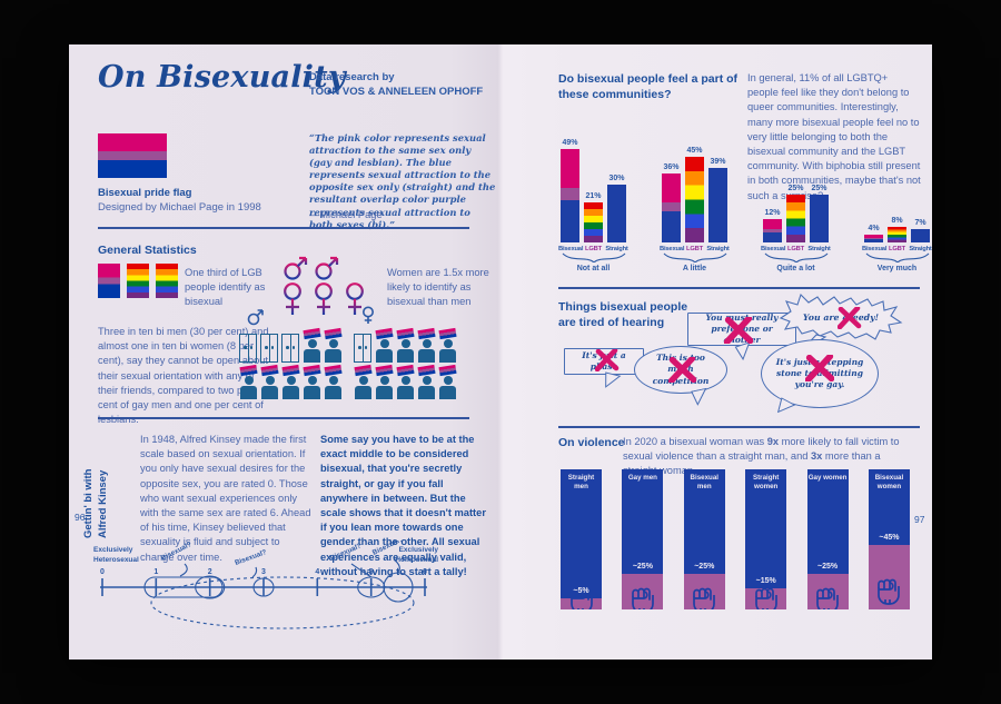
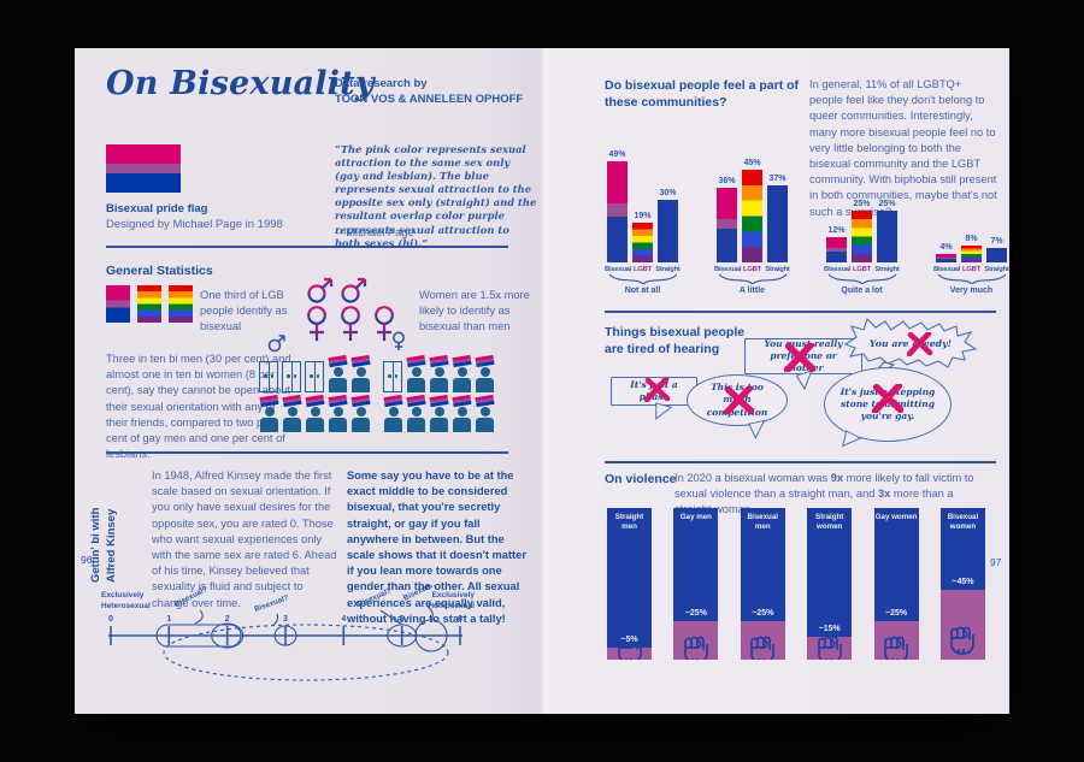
Do bisexual people feel a part of these communities?/LGBT/Not at all: 21% -> 19%
Do bisexual people feel a part of these communities?/Straight/A little: 39% -> 37%
